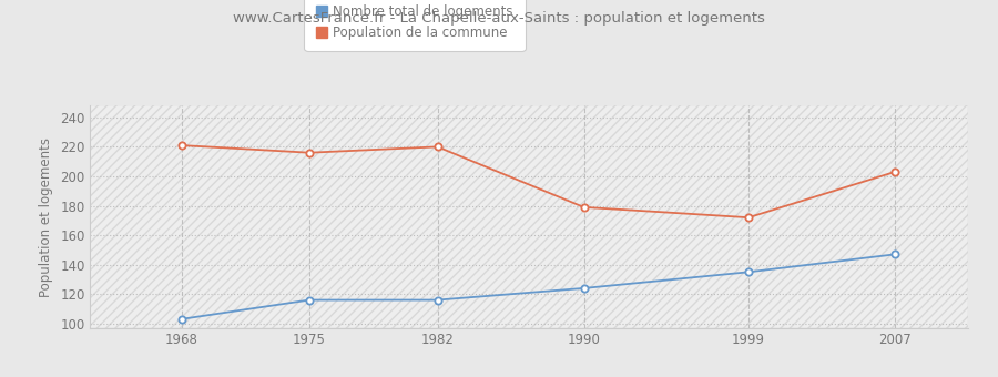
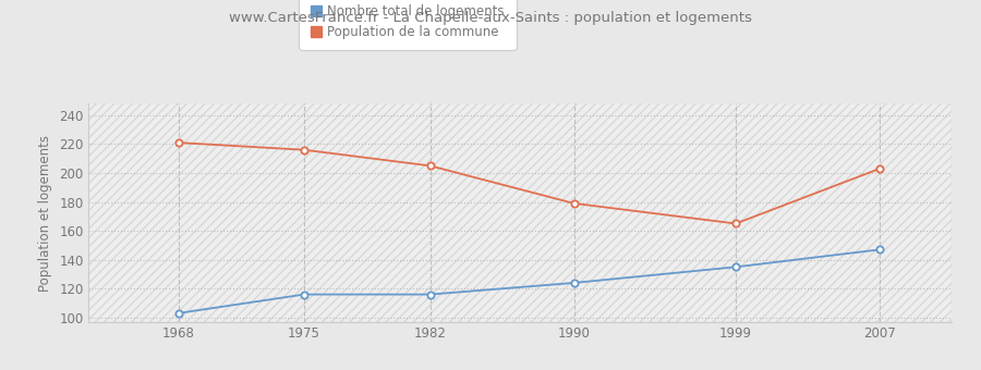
Population de la commune/1982: 220 -> 205
Population de la commune/1999: 172 -> 165
